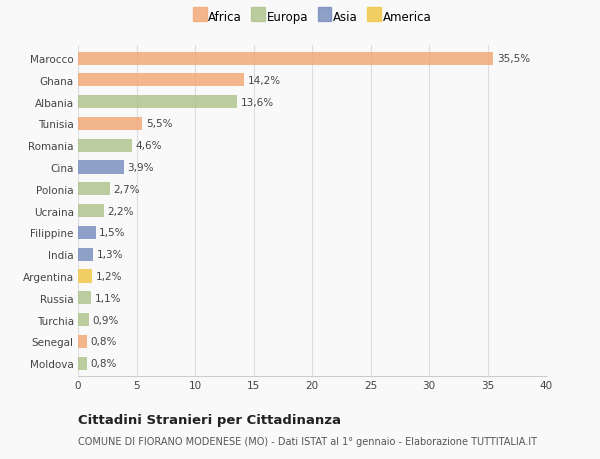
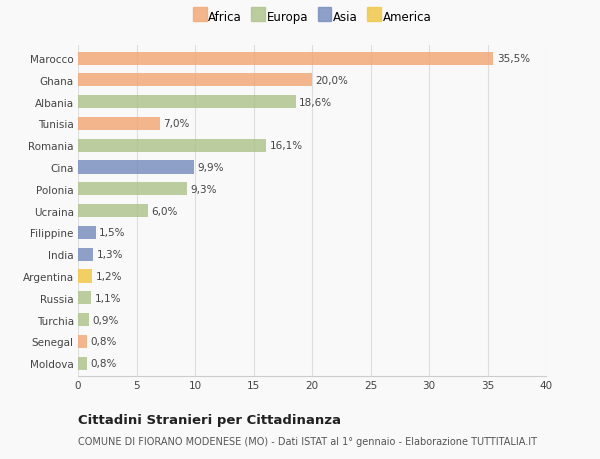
Ghana: 14,2% -> 20,0%
Albania: 13,6% -> 18,6%
Tunisia: 5,5% -> 7,0%
Romania: 4,6% -> 16,1%
Cina: 3,9% -> 9,9%
Polonia: 2,7% -> 9,3%
Ucraina: 2,2% -> 6,0%
